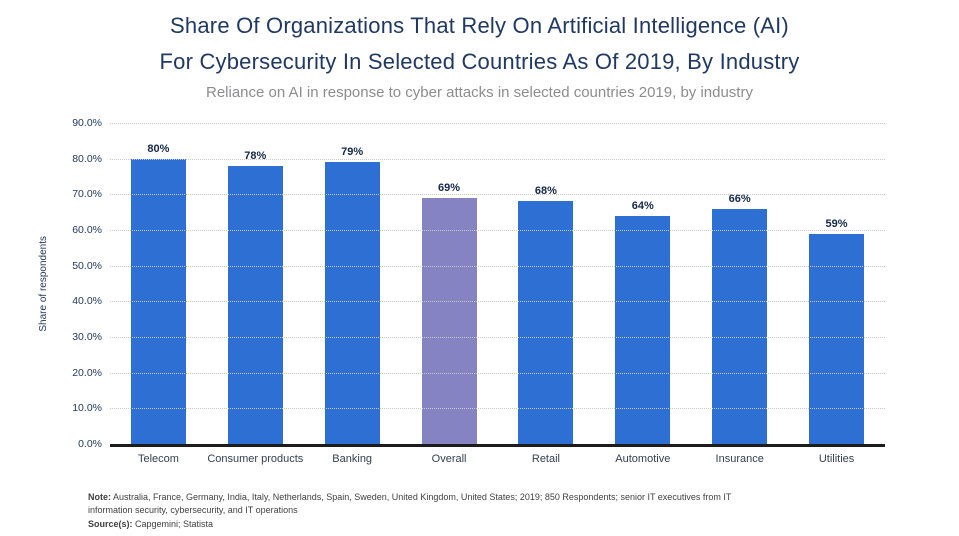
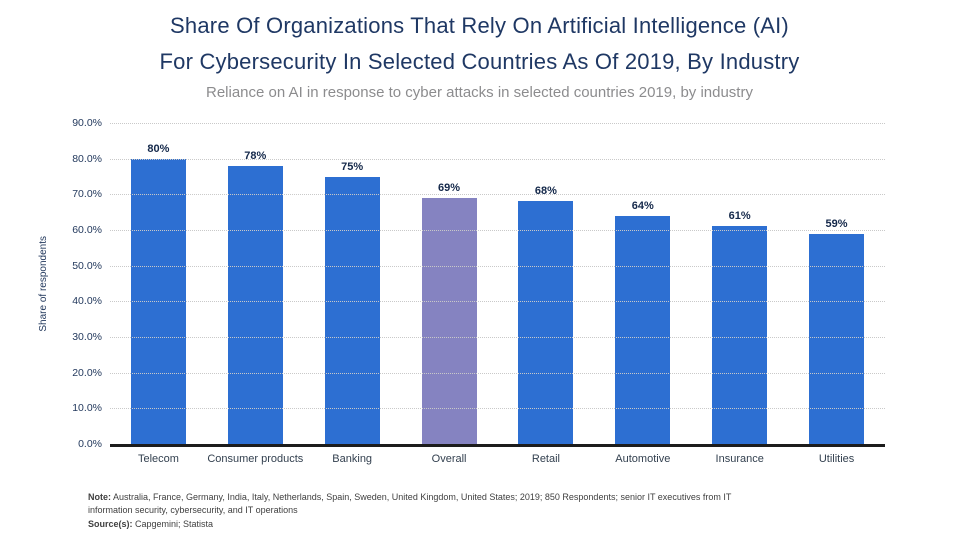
Banking: 79% -> 75%
Insurance: 66% -> 61%
